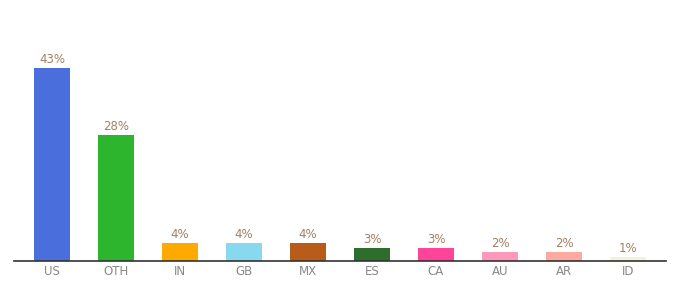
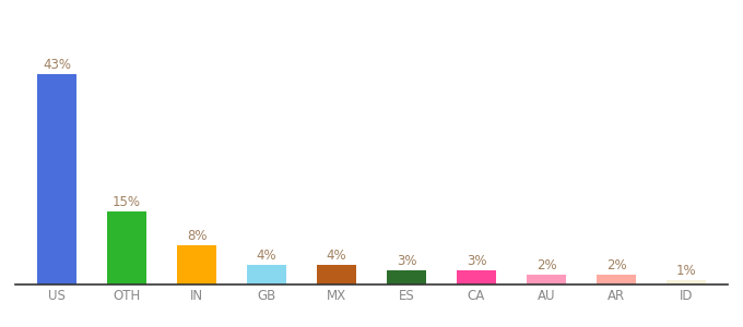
OTH: 28% -> 15%
IN: 4% -> 8%
